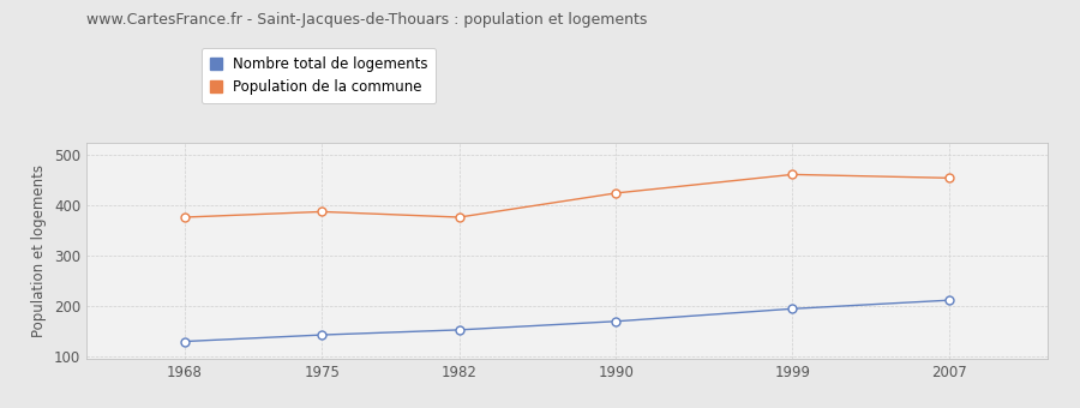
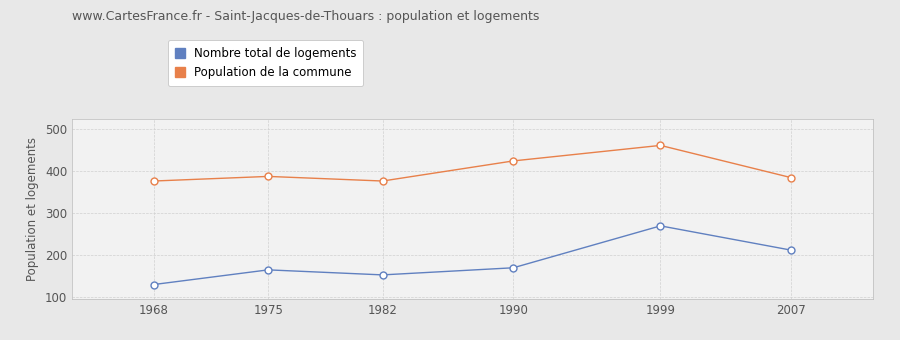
Nombre total de logements/1975: 143 -> 165
Nombre total de logements/1999: 195 -> 270
Population de la commune/2007: 455 -> 385
